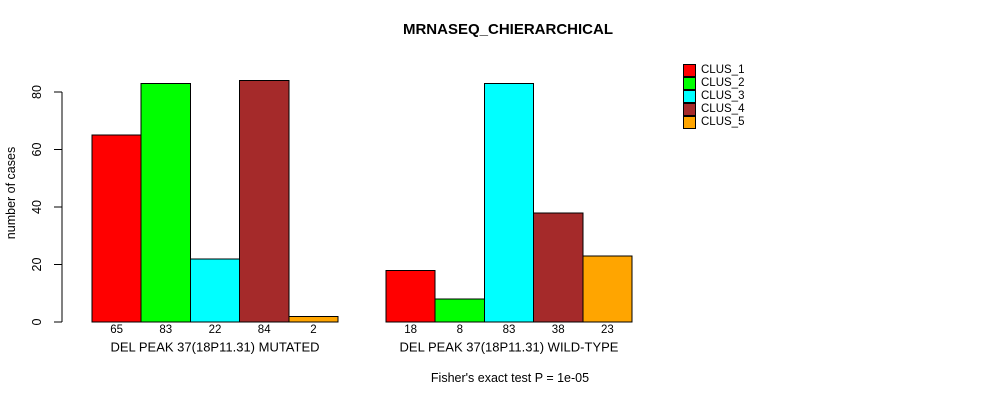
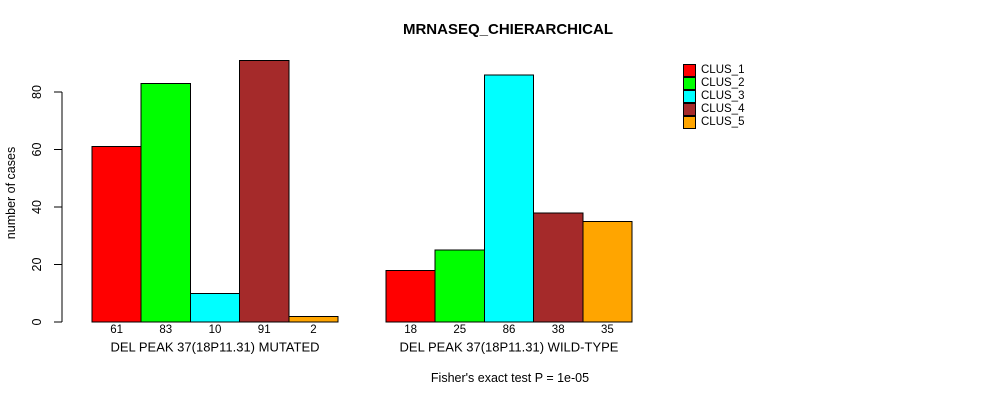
CLUS_1/DEL PEAK 37(18P11.31) MUTATED: 65 -> 61
CLUS_3/DEL PEAK 37(18P11.31) MUTATED: 22 -> 10
CLUS_4/DEL PEAK 37(18P11.31) MUTATED: 84 -> 91
CLUS_2/DEL PEAK 37(18P11.31) WILD-TYPE: 8 -> 25
CLUS_3/DEL PEAK 37(18P11.31) WILD-TYPE: 83 -> 86
CLUS_5/DEL PEAK 37(18P11.31) WILD-TYPE: 23 -> 35
